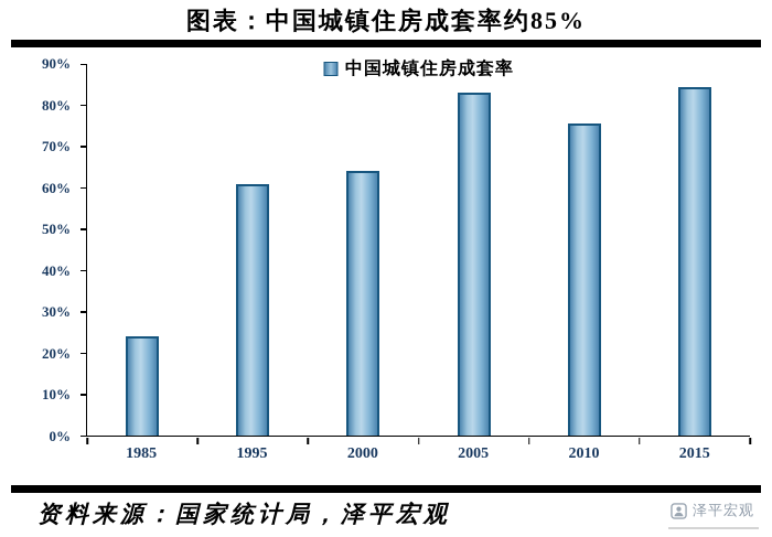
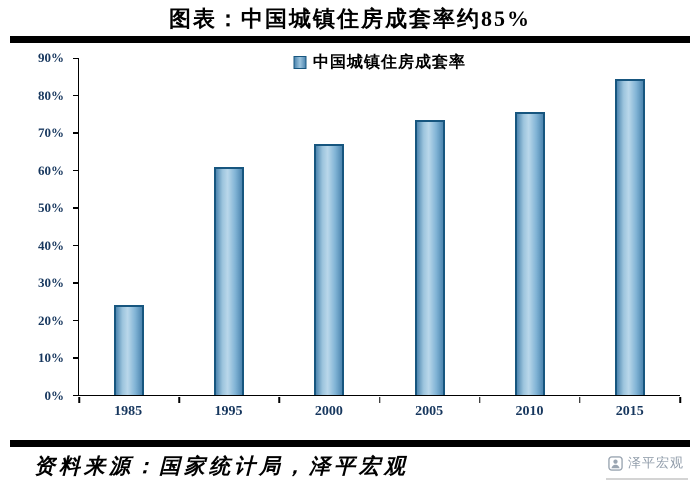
2000: 64% -> 67%
2005: 83% -> 74%
